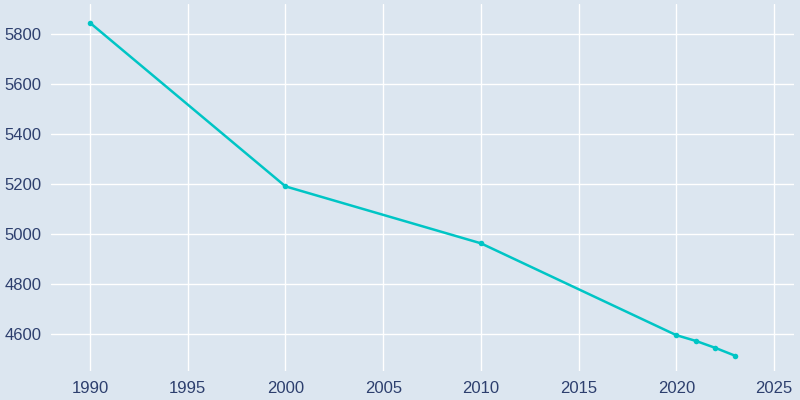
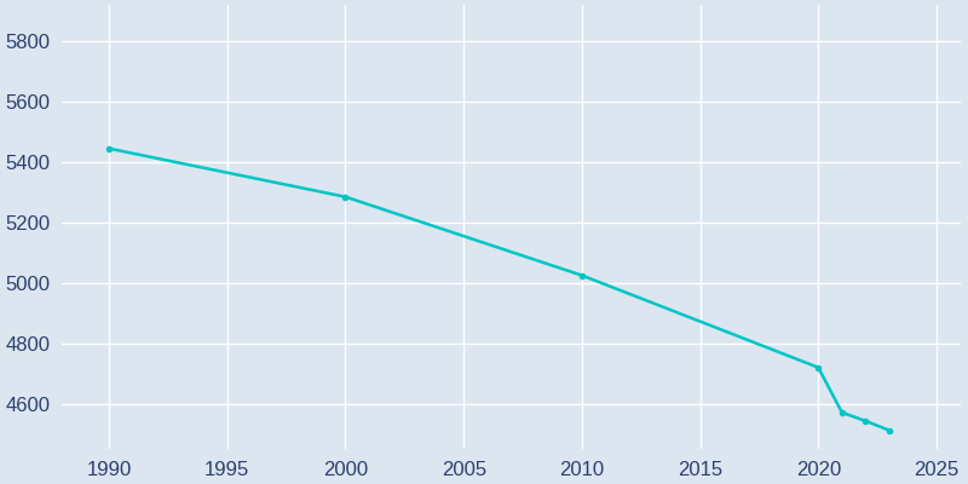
1990: 5845 -> 5445
2000: 5190 -> 5285
2010: 4962 -> 5025
2020: 4594 -> 4720
